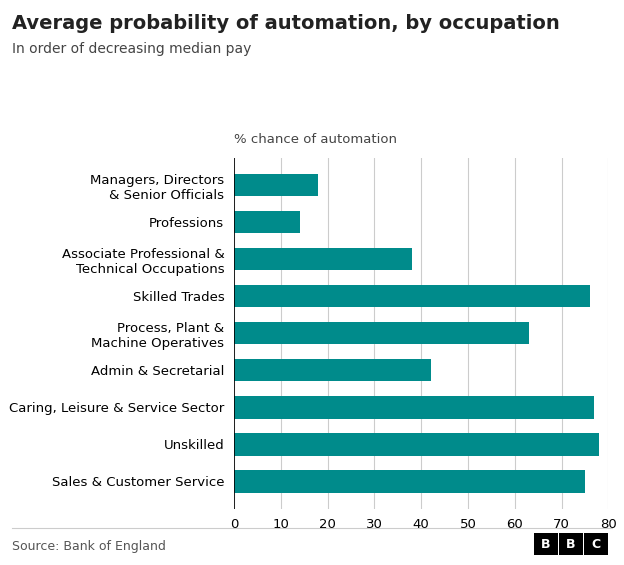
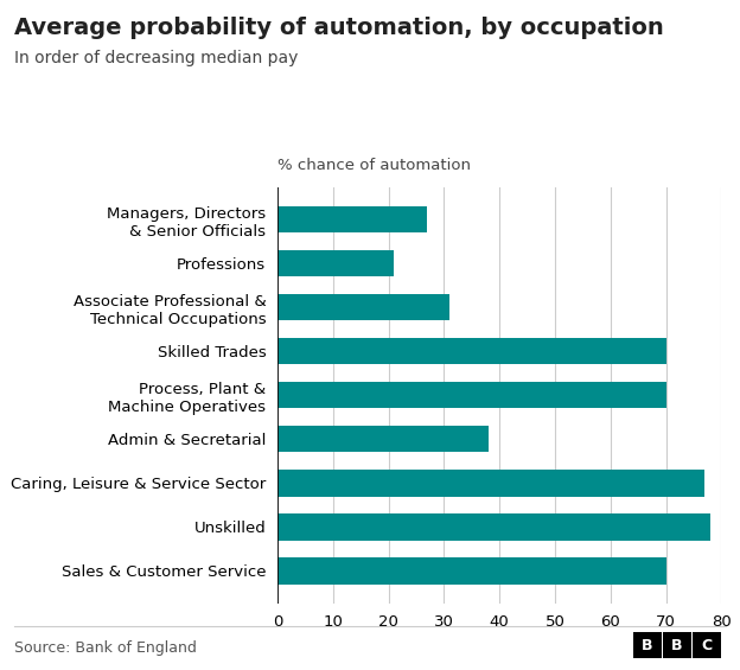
Managers, Directors & Senior Officials: 18 -> 27
Professions: 14 -> 21
Associate Professional & Technical Occupations: 38 -> 31
Skilled Trades: 76 -> 70
Process, Plant & Machine Operatives: 63 -> 70
Admin & Secretarial: 42 -> 38
Sales & Customer Service: 75 -> 70
